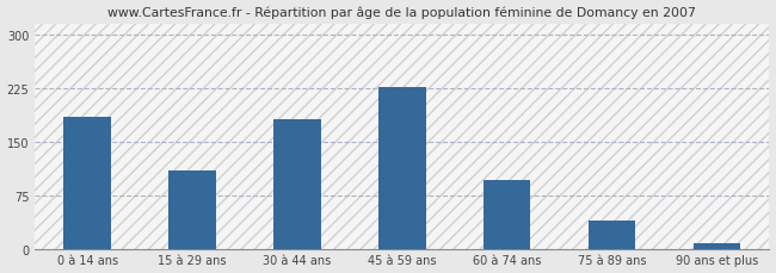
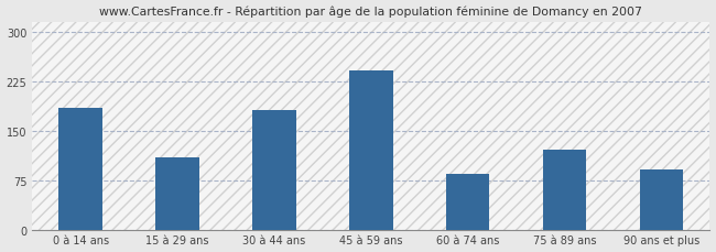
45 à 59 ans: 226 -> 242
60 à 74 ans: 97 -> 84
75 à 89 ans: 40 -> 122
90 ans et plus: 7 -> 92
